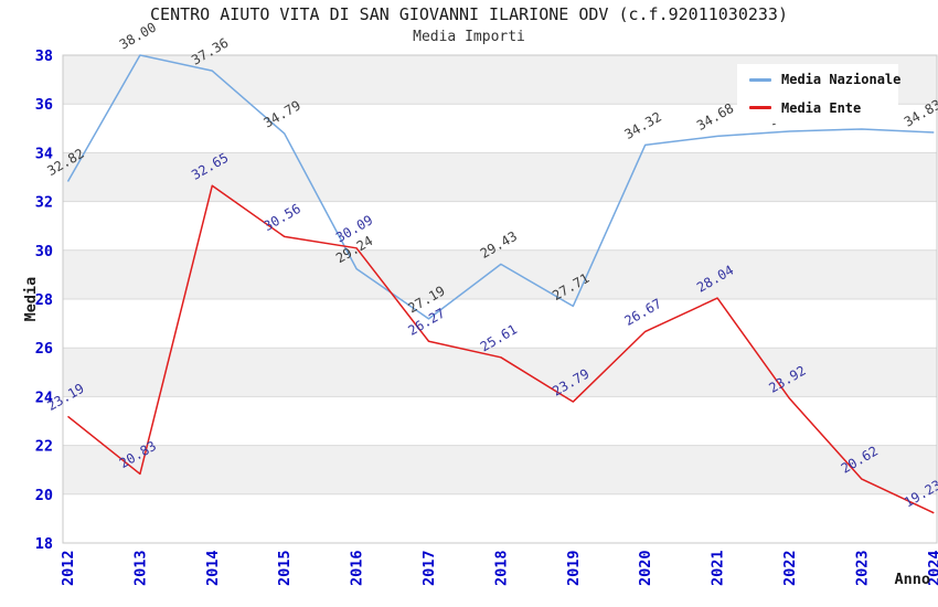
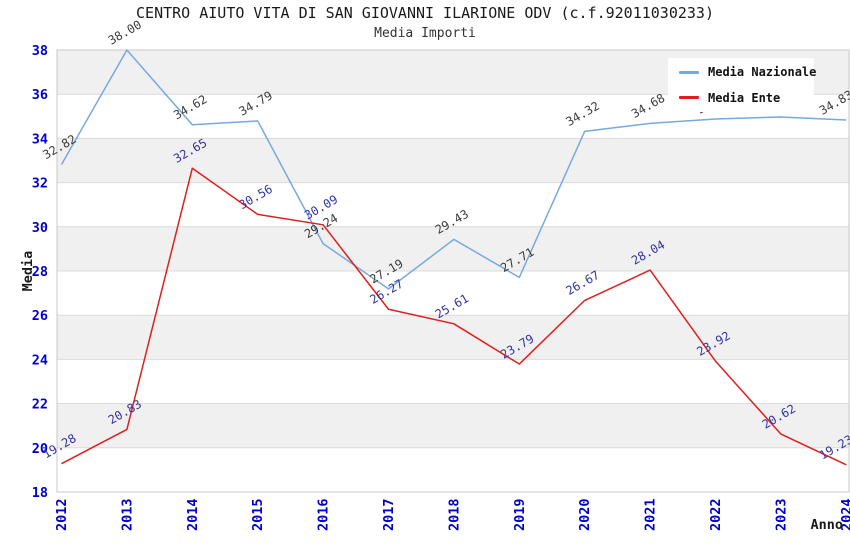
Media Ente/2012: 23.19 -> 19.28
Media Nazionale/2014: 37.36 -> 34.62
